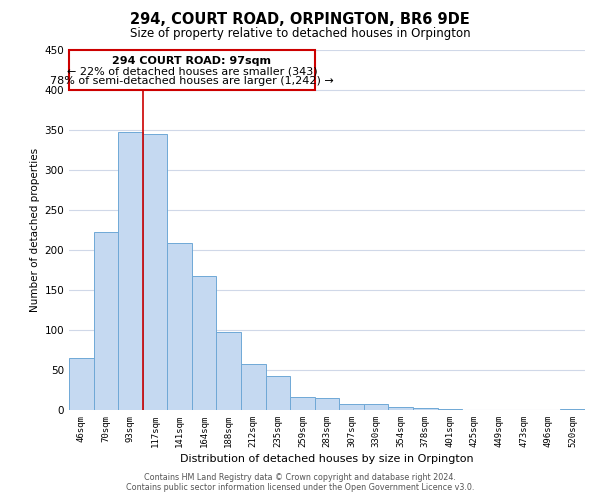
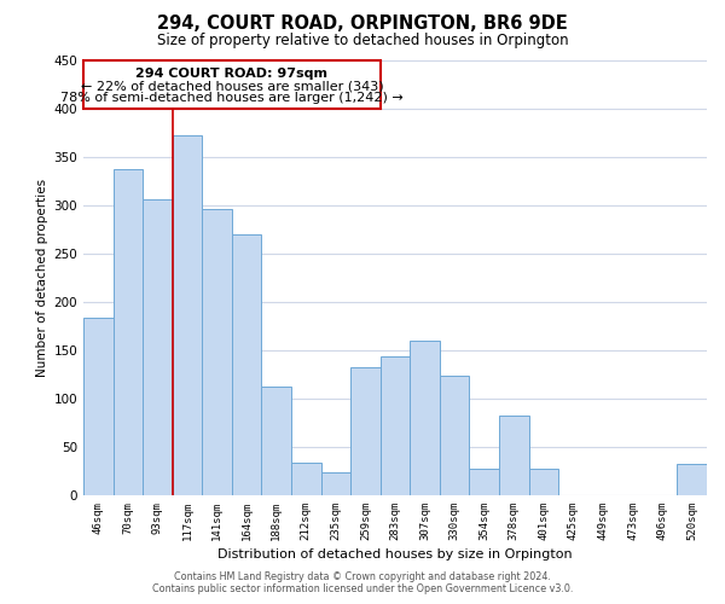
46sqm: 65 -> 184
70sqm: 223 -> 338
93sqm: 347 -> 306
117sqm: 345 -> 372
141sqm: 209 -> 296
164sqm: 167 -> 270
188sqm: 98 -> 112
212sqm: 57 -> 34
235sqm: 43 -> 24
259sqm: 16 -> 132
283sqm: 15 -> 144
307sqm: 8 -> 160
330sqm: 7 -> 124
354sqm: 4 -> 28
378sqm: 2 -> 82
401sqm: 1 -> 28
520sqm: 1 -> 32
